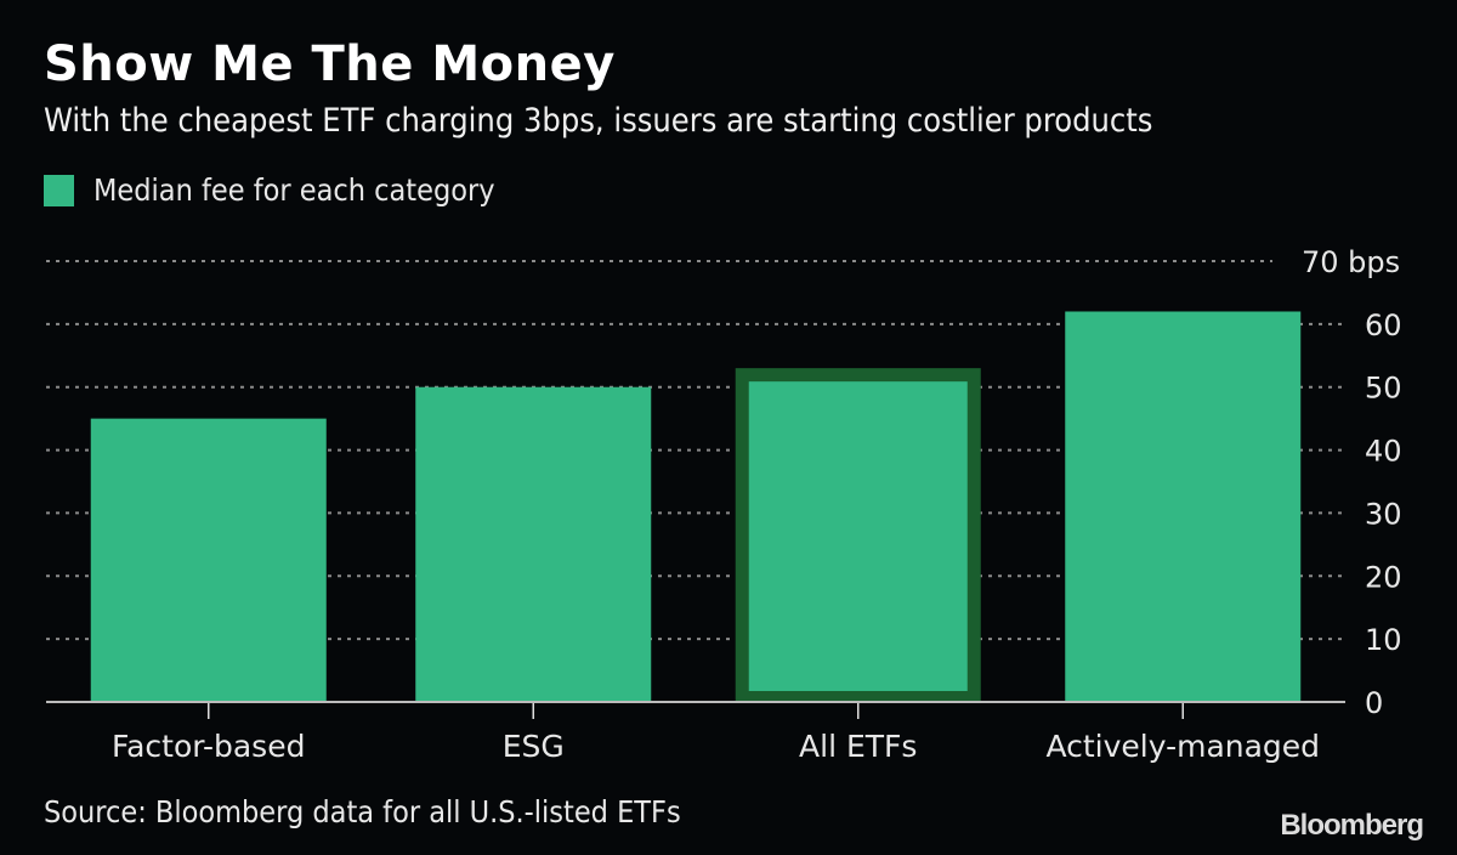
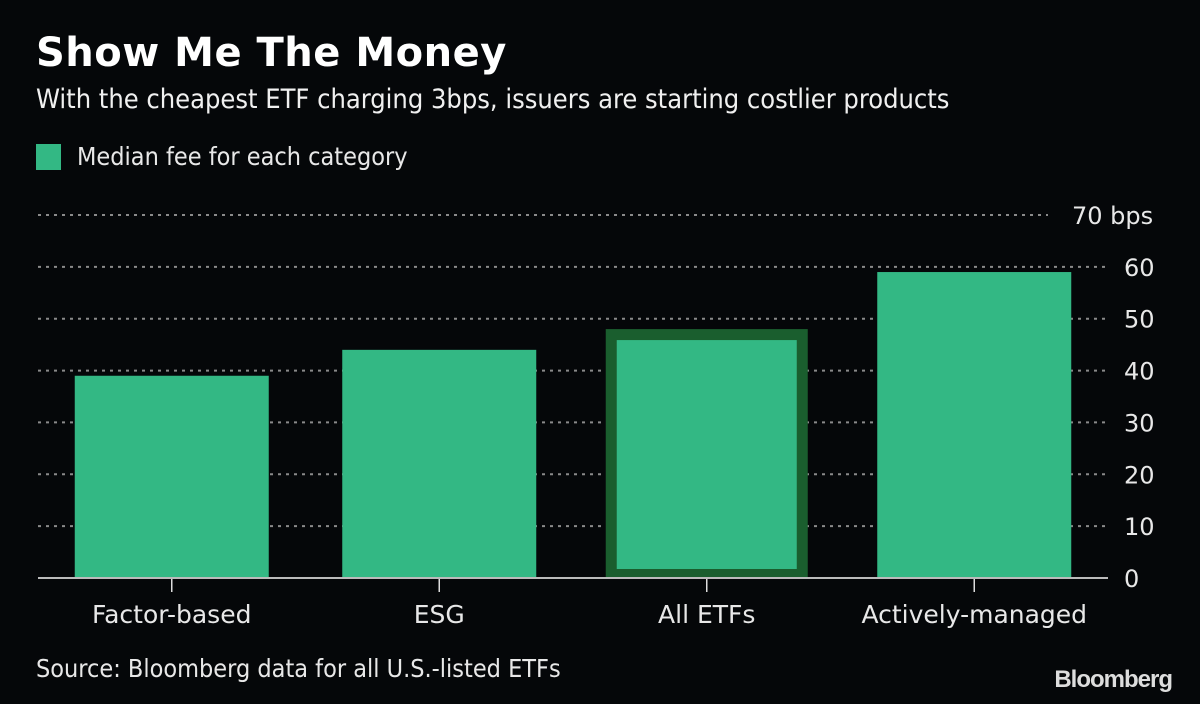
Factor-based: 45 -> 39
ESG: 50 -> 44
All ETFs: 53 -> 48
Actively-managed: 62 -> 59
